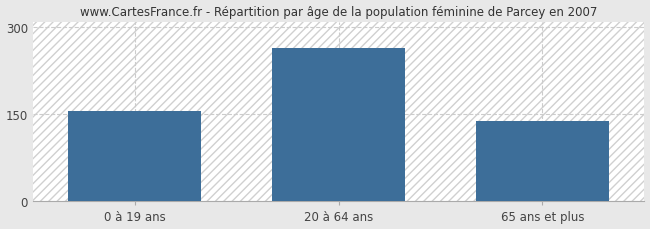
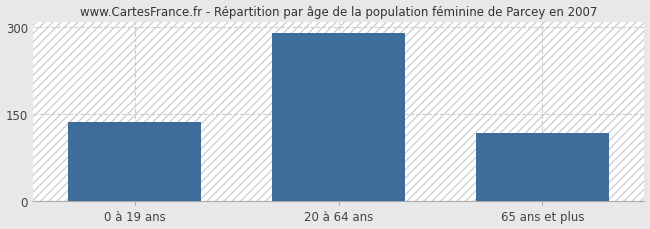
0 à 19 ans: 156 -> 136
20 à 64 ans: 264 -> 291
65 ans et plus: 138 -> 118
